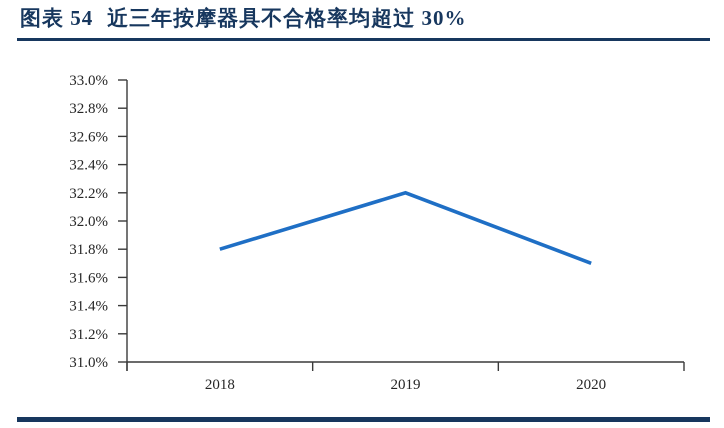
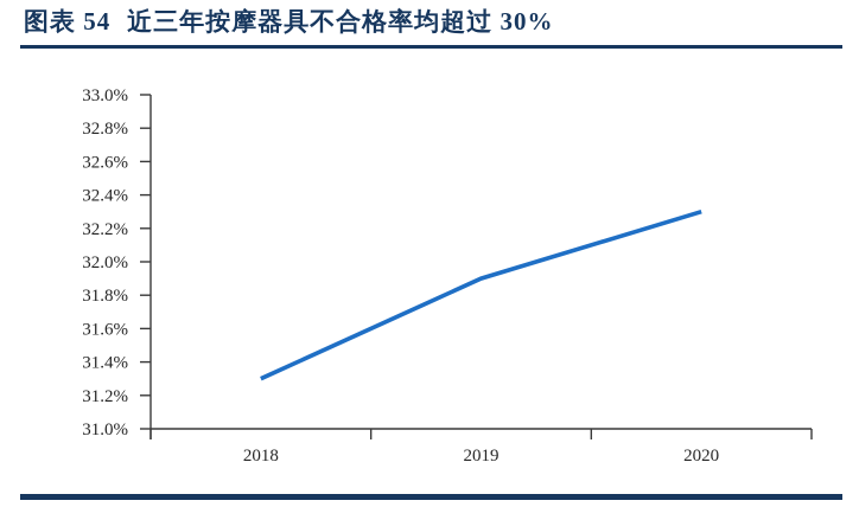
2018: 31.8% -> 31.3%
2019: 32.2% -> 31.9%
2020: 31.7% -> 32.3%
